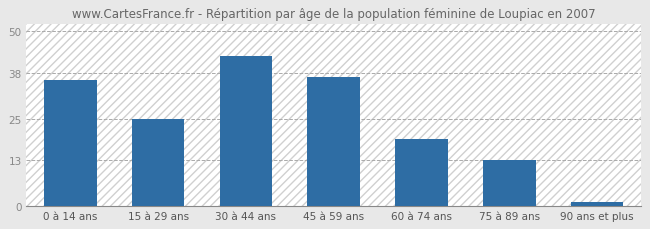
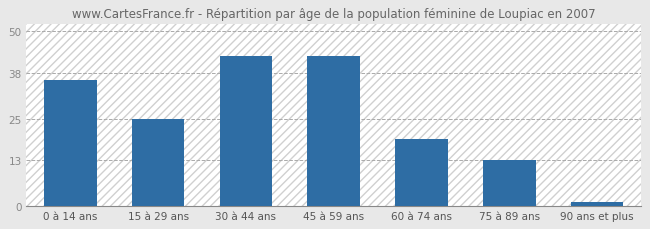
45 à 59 ans: 37 -> 43
